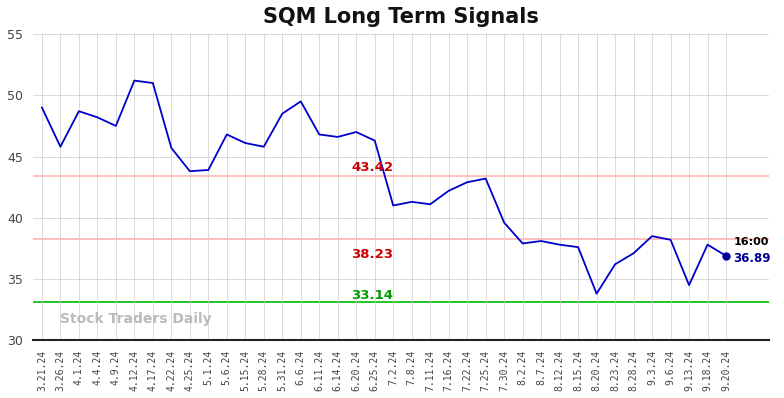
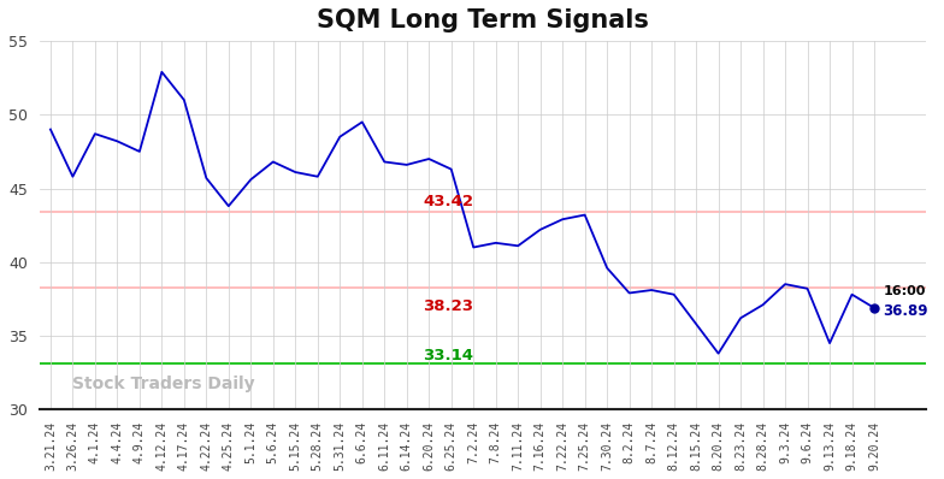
4.12.24: 51.2 -> 52.9
5.1.24: 43.9 -> 45.6
8.15.24: 37.6 -> 35.8
